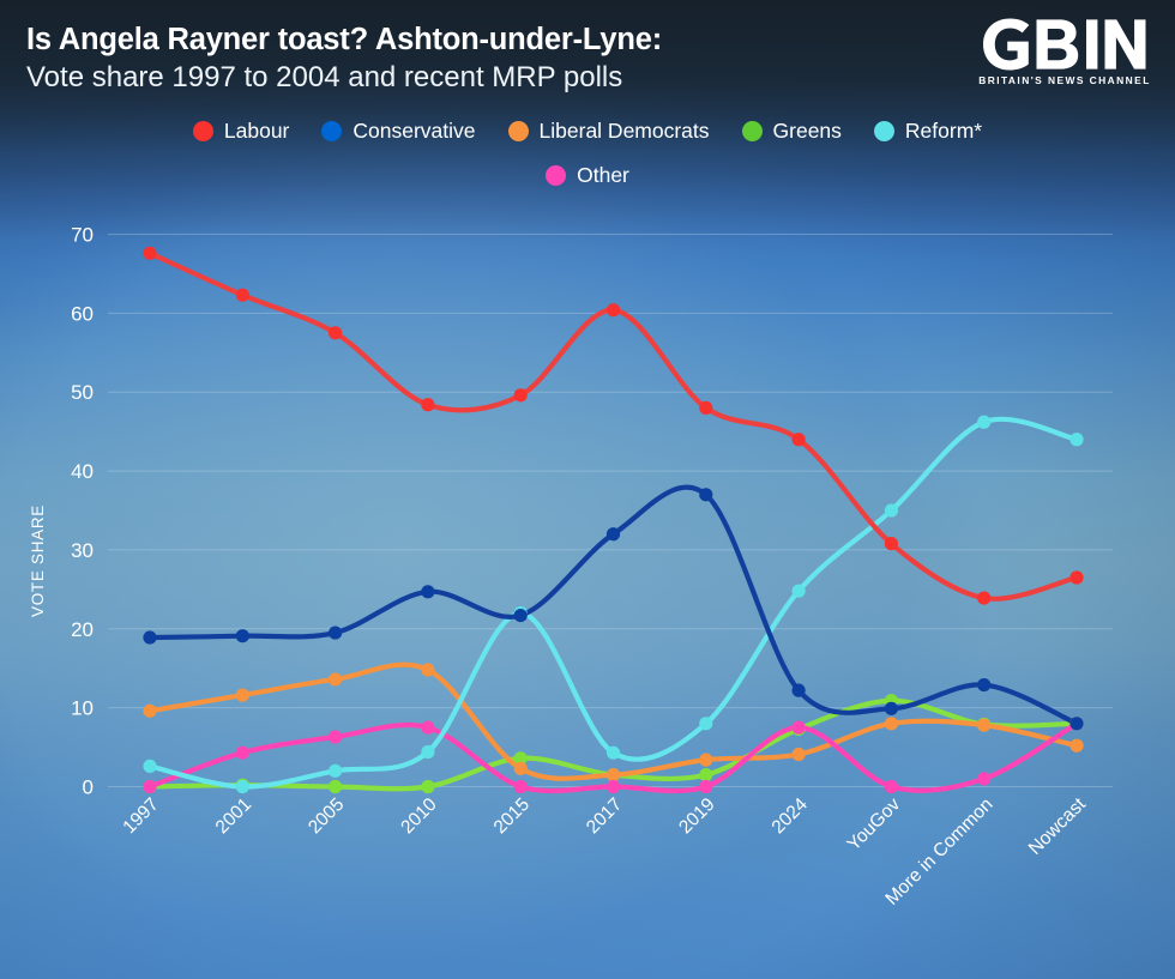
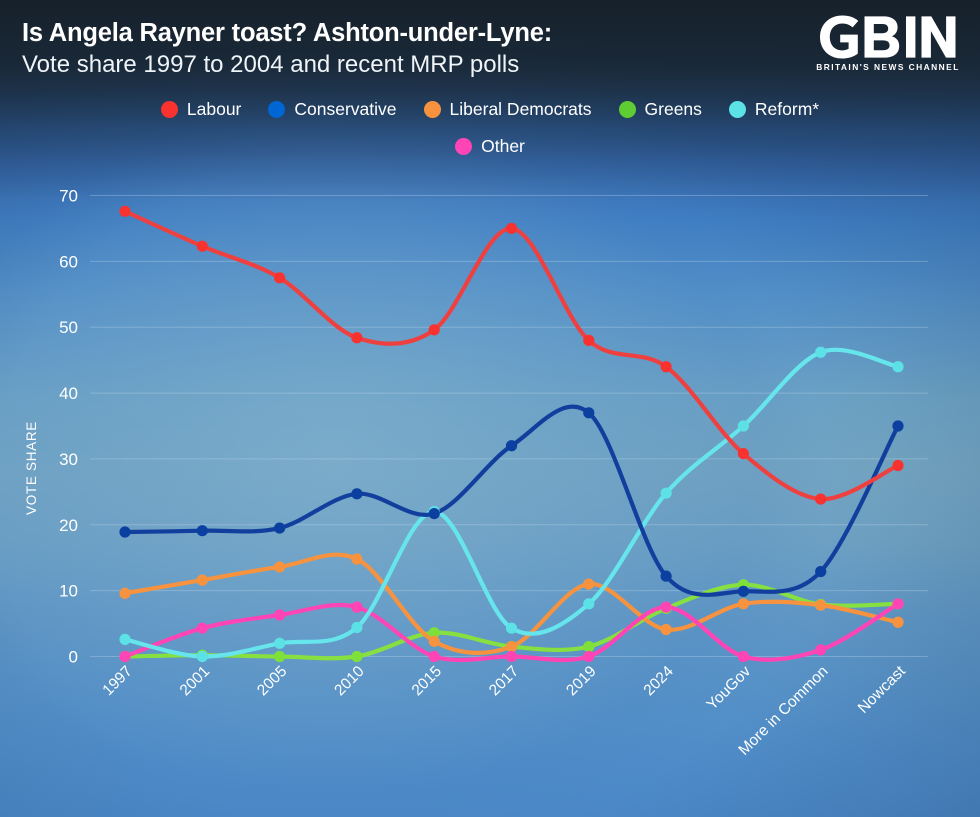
Labour/2017: 60 -> 65
Liberal Democrats/2019: 3 -> 11
Labour/Nowcast: 26 -> 29
Conservative/Nowcast: 8 -> 35
